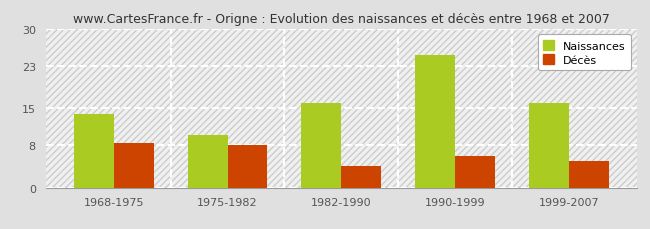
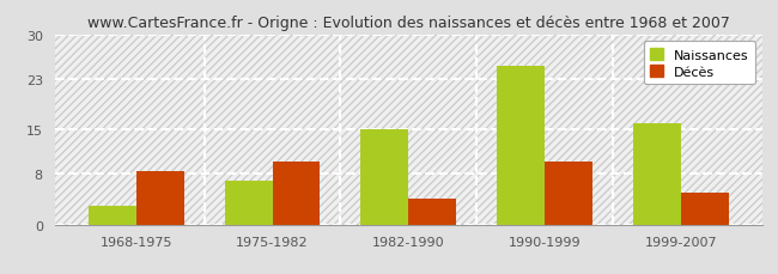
Naissances/1968-1975: 14 -> 3
Naissances/1975-1982: 10 -> 7
Décès/1975-1982: 8.0 -> 10.0
Naissances/1982-1990: 16 -> 15
Décès/1990-1999: 6.0 -> 10.0
